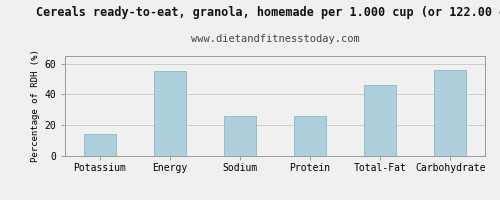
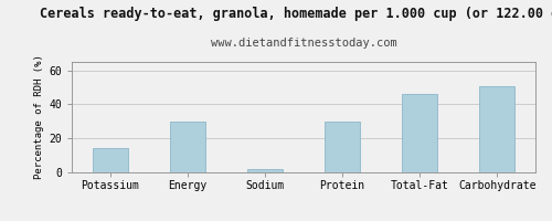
Energy: 55 -> 30
Sodium: 26 -> 2
Protein: 26 -> 30
Carbohydrate: 56 -> 51
